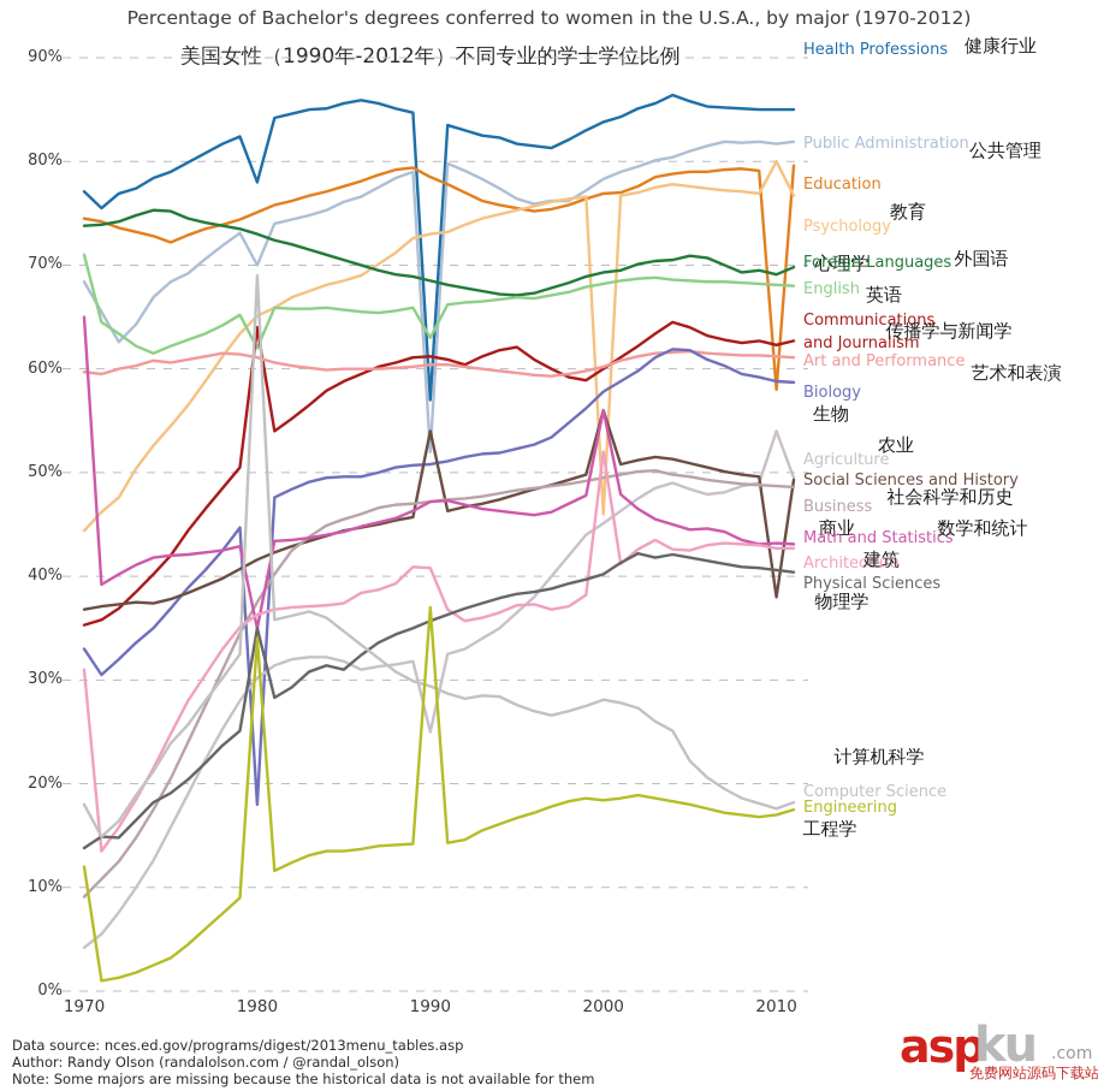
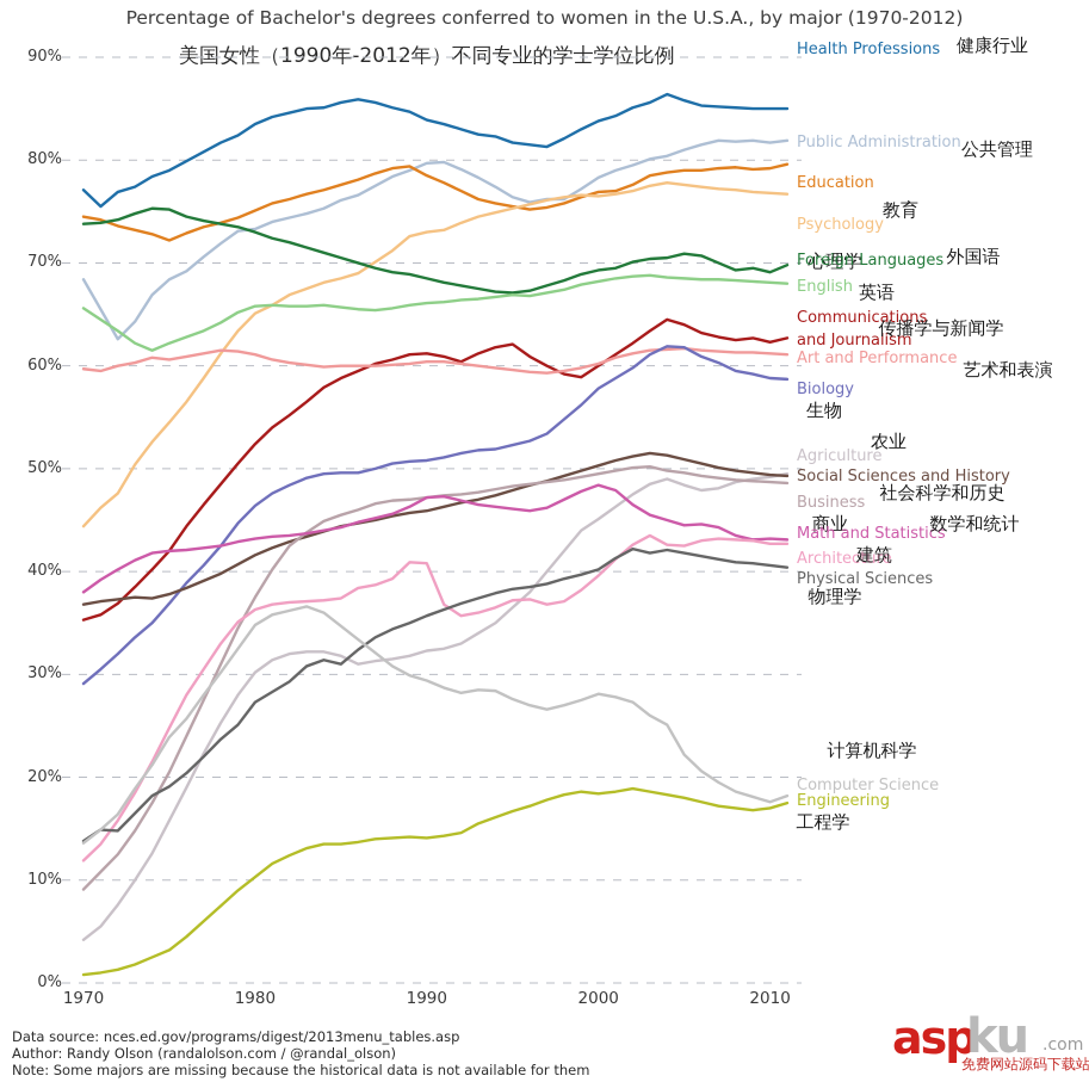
English/1970: 71% -> 66%
Biology/1970: 33% -> 29%
Math and Statistics/1970: 65% -> 38%
Architecture/1970: 31% -> 12%
Computer Science/1970: 18% -> 14%
Engineering/1970: 12% -> 1%
Health Professions/1980: 78% -> 84%
Public Administration/1980: 70% -> 73%
English/1980: 62% -> 66%
Communications and Journalism/1980: 64% -> 52%
Biology/1980: 18% -> 46%
Math and Statistics/1980: 35% -> 43%
Physical Sciences/1980: 35% -> 27%
Computer Science/1980: 69% -> 35%
Engineering/1980: 34% -> 10%
Health Professions/1990: 57% -> 84%
Public Administration/1990: 52% -> 80%
English/1990: 63% -> 66%
Agriculture/1990: 25% -> 32%
Social Sciences and History/1990: 54% -> 46%
Engineering/1990: 37% -> 14%
Psychology/2000: 46% -> 76%
Social Sciences and History/2000: 56% -> 50%
Math and Statistics/2000: 56% -> 48%
Architecture/2000: 52% -> 40%
Education/2010: 58% -> 79%
Psychology/2010: 80% -> 77%
Agriculture/2010: 54% -> 49%
Social Sciences and History/2010: 38% -> 49%
